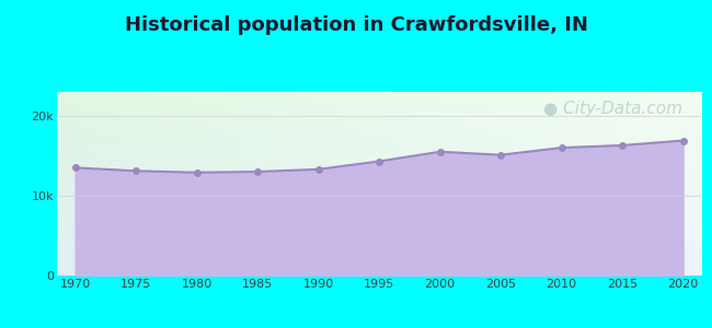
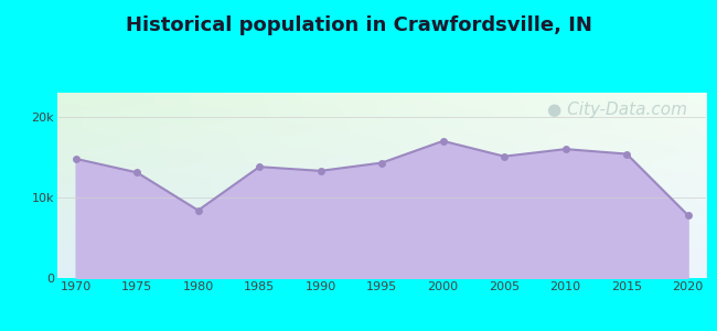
1970: 13.5k -> 14.8k
1980: 12.9k -> 8.4k
1985: 13.0k -> 13.8k
2000: 15.5k -> 17.0k
2015: 16.3k -> 15.4k
2020: 16.9k -> 7.8k
